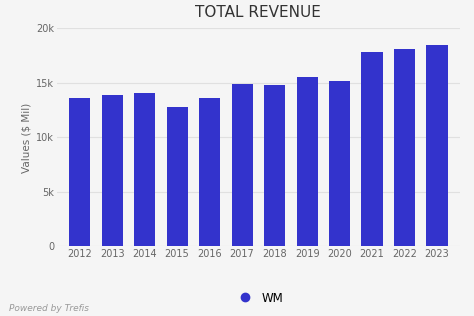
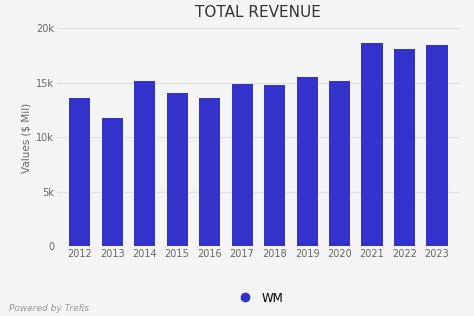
2013: 13.9k -> 11.8k
2014: 14.1k -> 15.2k
2015: 12.8k -> 14.1k
2021: 17.8k -> 18.7k
